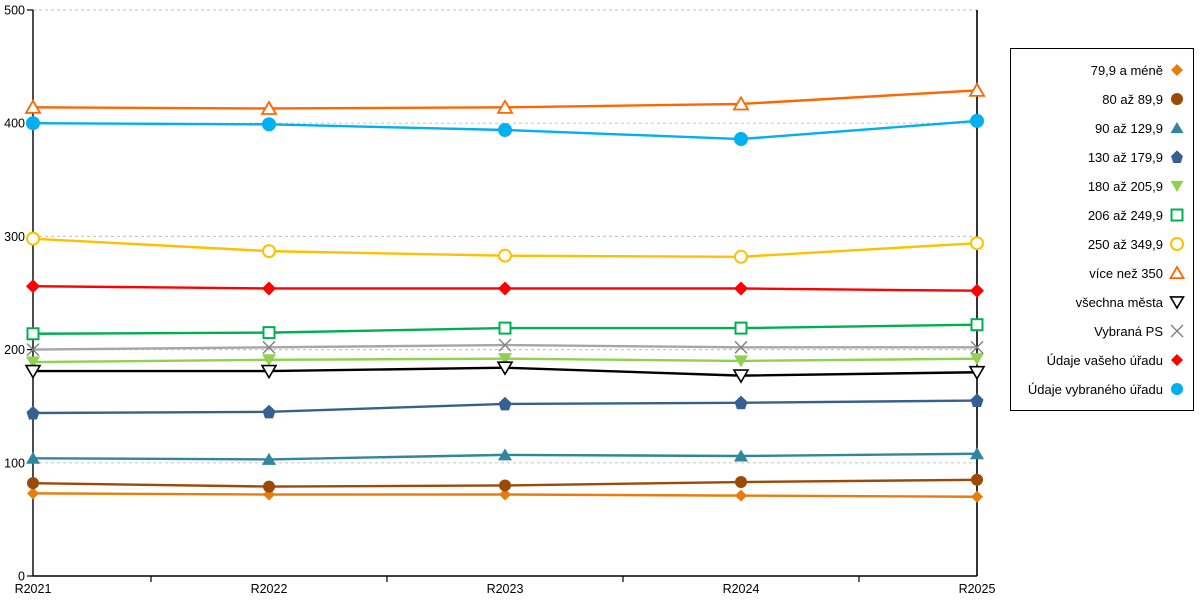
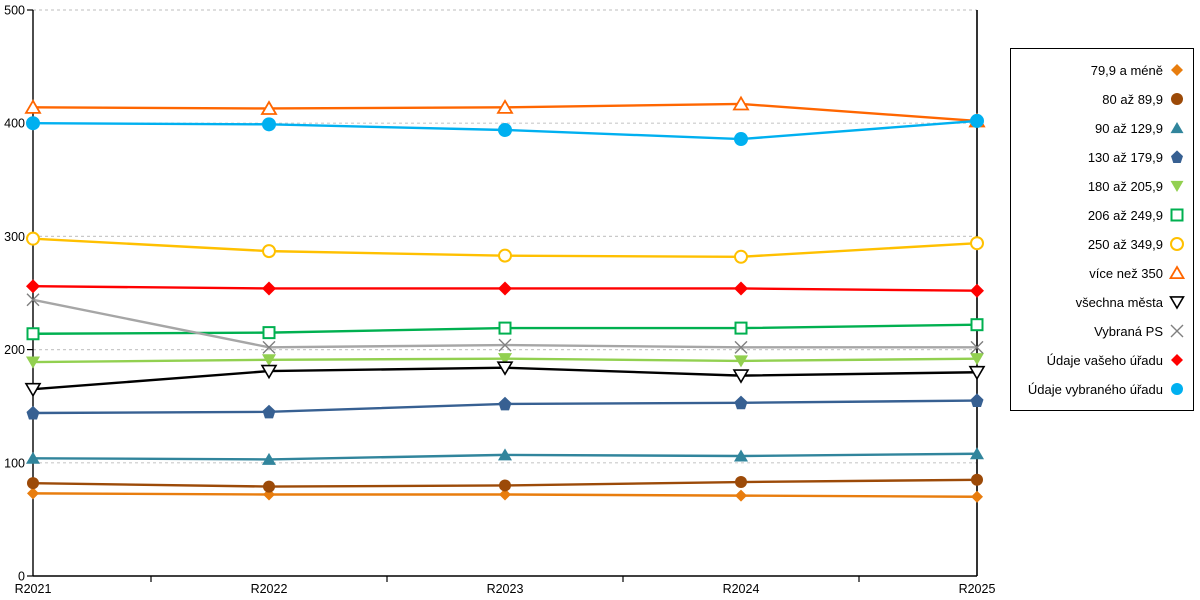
všechna města/R2021: 181 -> 165
Vybraná PS/R2021: 200 -> 244
více než 350/R2025: 429 -> 402
